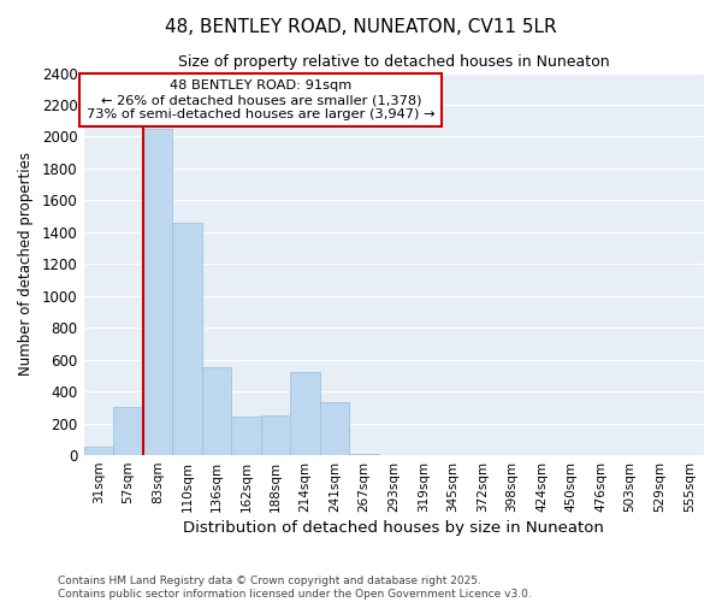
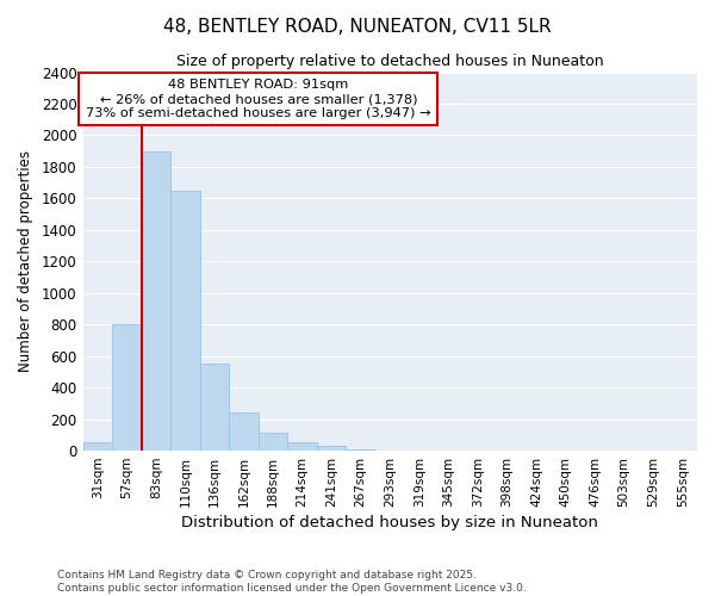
57sqm: 300 -> 800
83sqm: 2050 -> 1900
110sqm: 1460 -> 1650
188sqm: 250 -> 120
214sqm: 520 -> 60
241sqm: 330 -> 30
